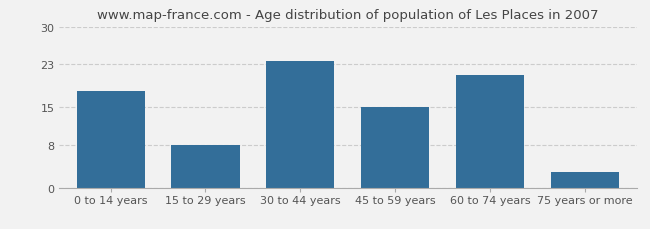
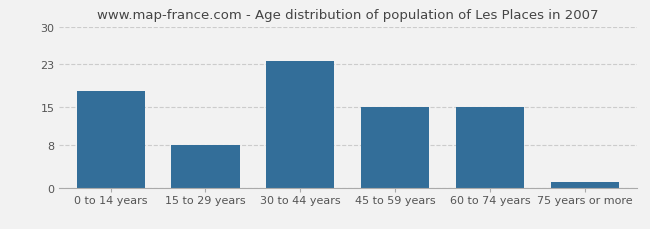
60 to 74 years: 21.0 -> 15.0
75 years or more: 3.0 -> 1.0
